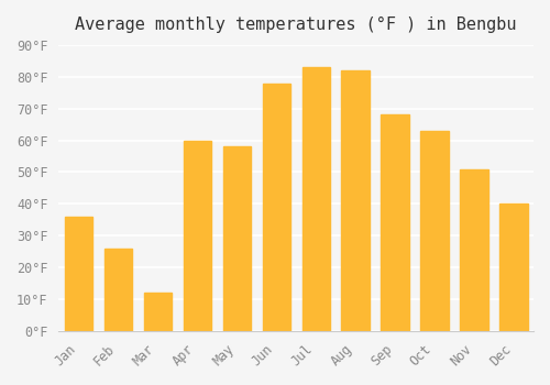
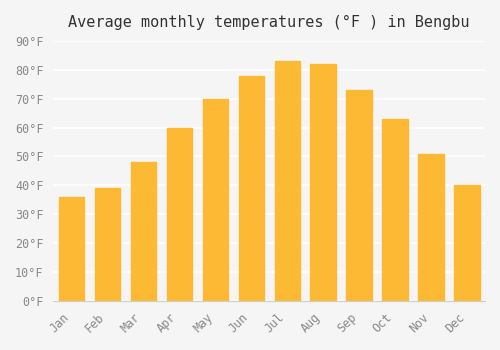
Feb: 26°F -> 39°F
Mar: 12°F -> 48°F
May: 58°F -> 70°F
Sep: 68°F -> 73°F
